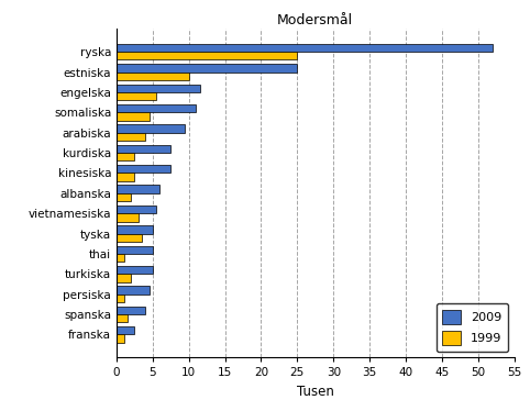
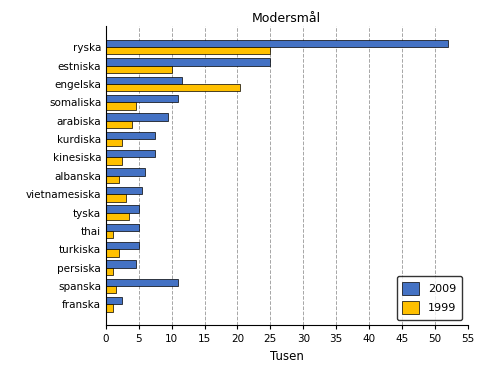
1999/engelska: 5.5 -> 20.4
2009/spanska: 4.0 -> 11.0
